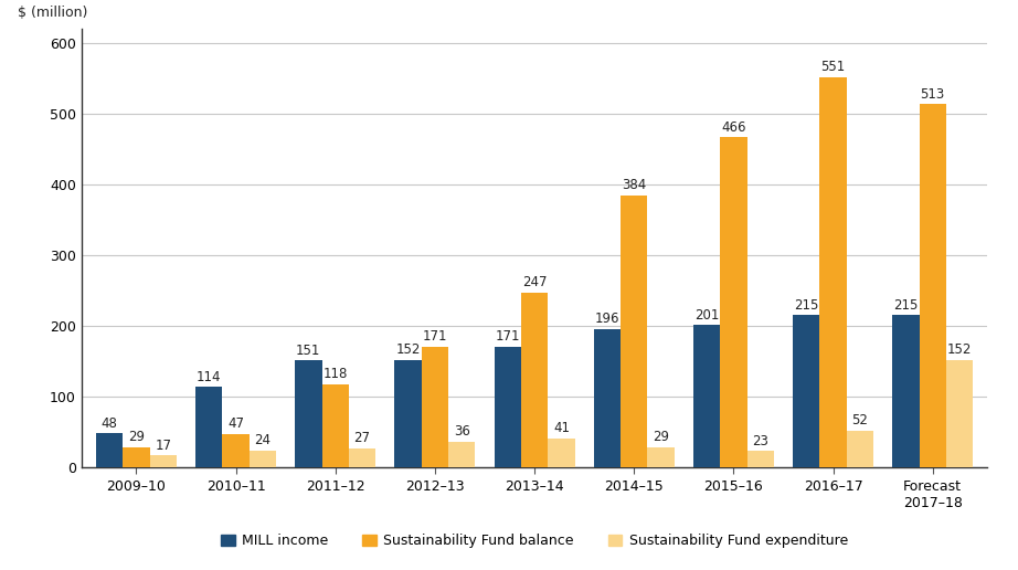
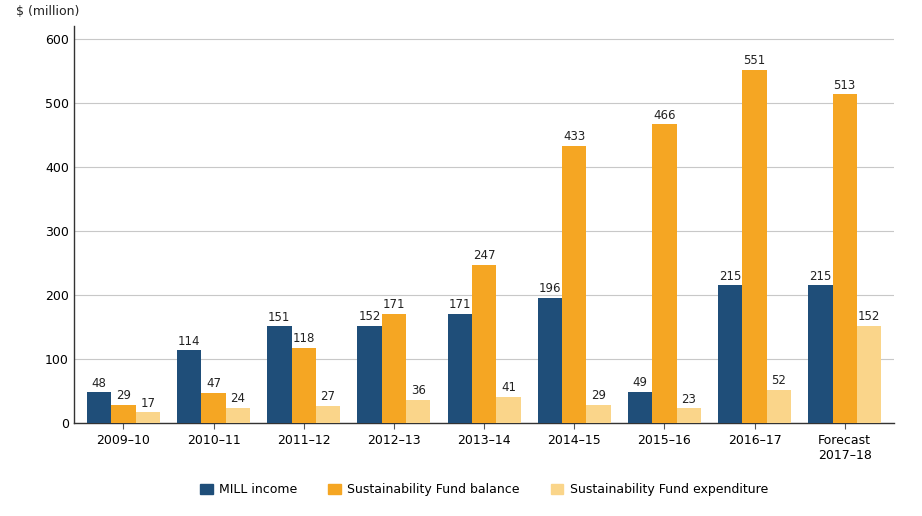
Sustainability Fund balance/2014–15: 384 -> 433
MILL income/2015–16: 201 -> 49
